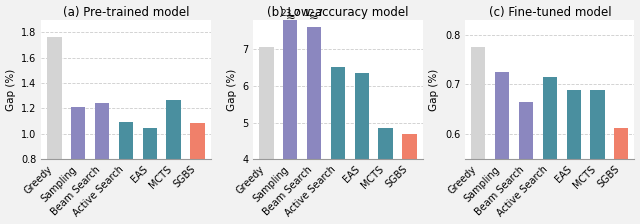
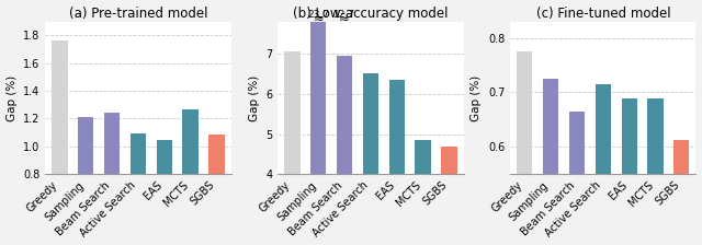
(b) Low-accuracy model/Beam Search: 7.60 -> 6.95
